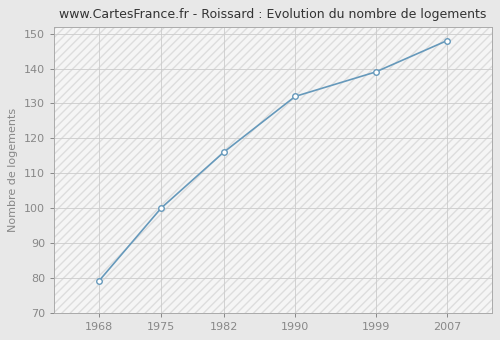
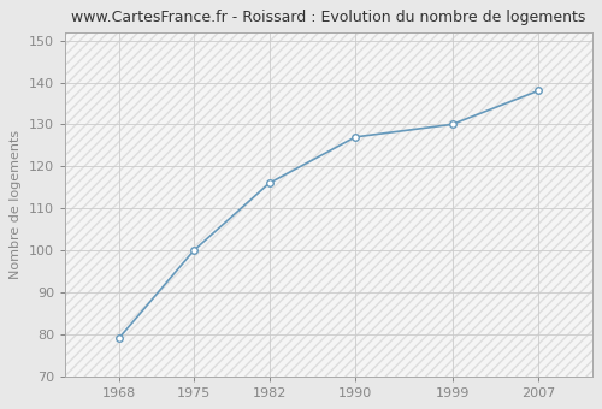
1990: 132 -> 127
1999: 139 -> 130
2007: 148 -> 138
